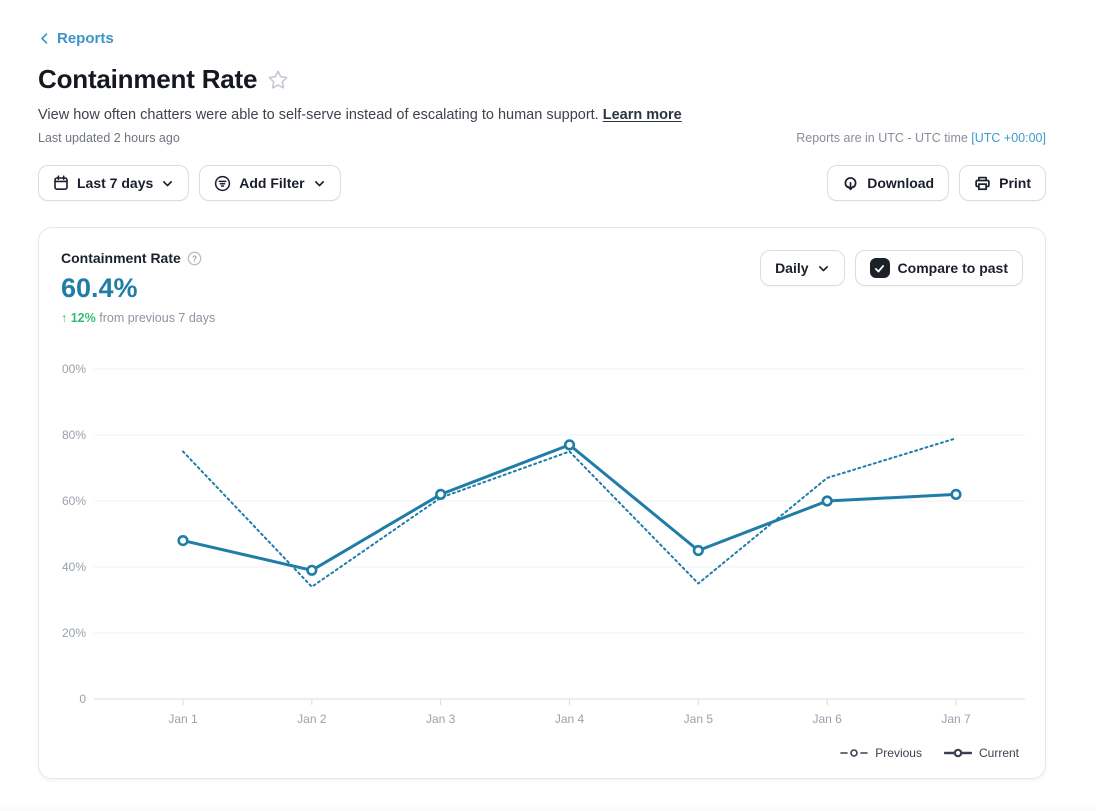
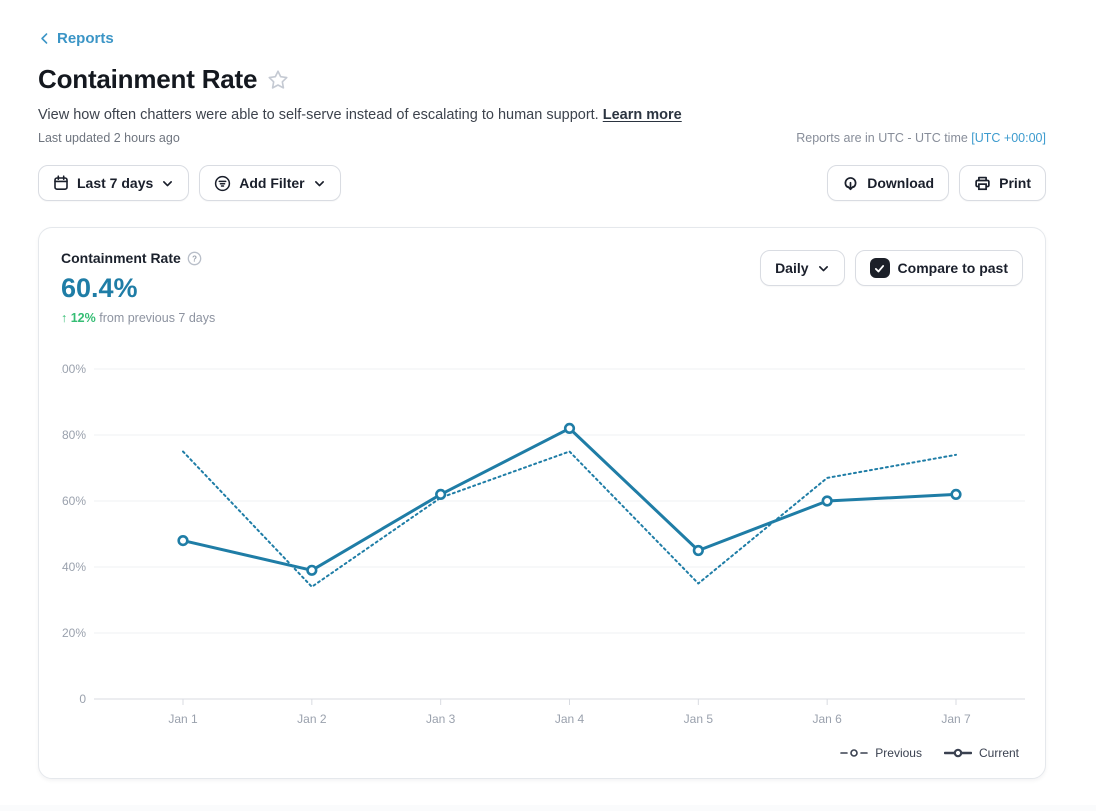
Current/Jan 4: 77% -> 82%
Previous/Jan 7: 79% -> 74%
